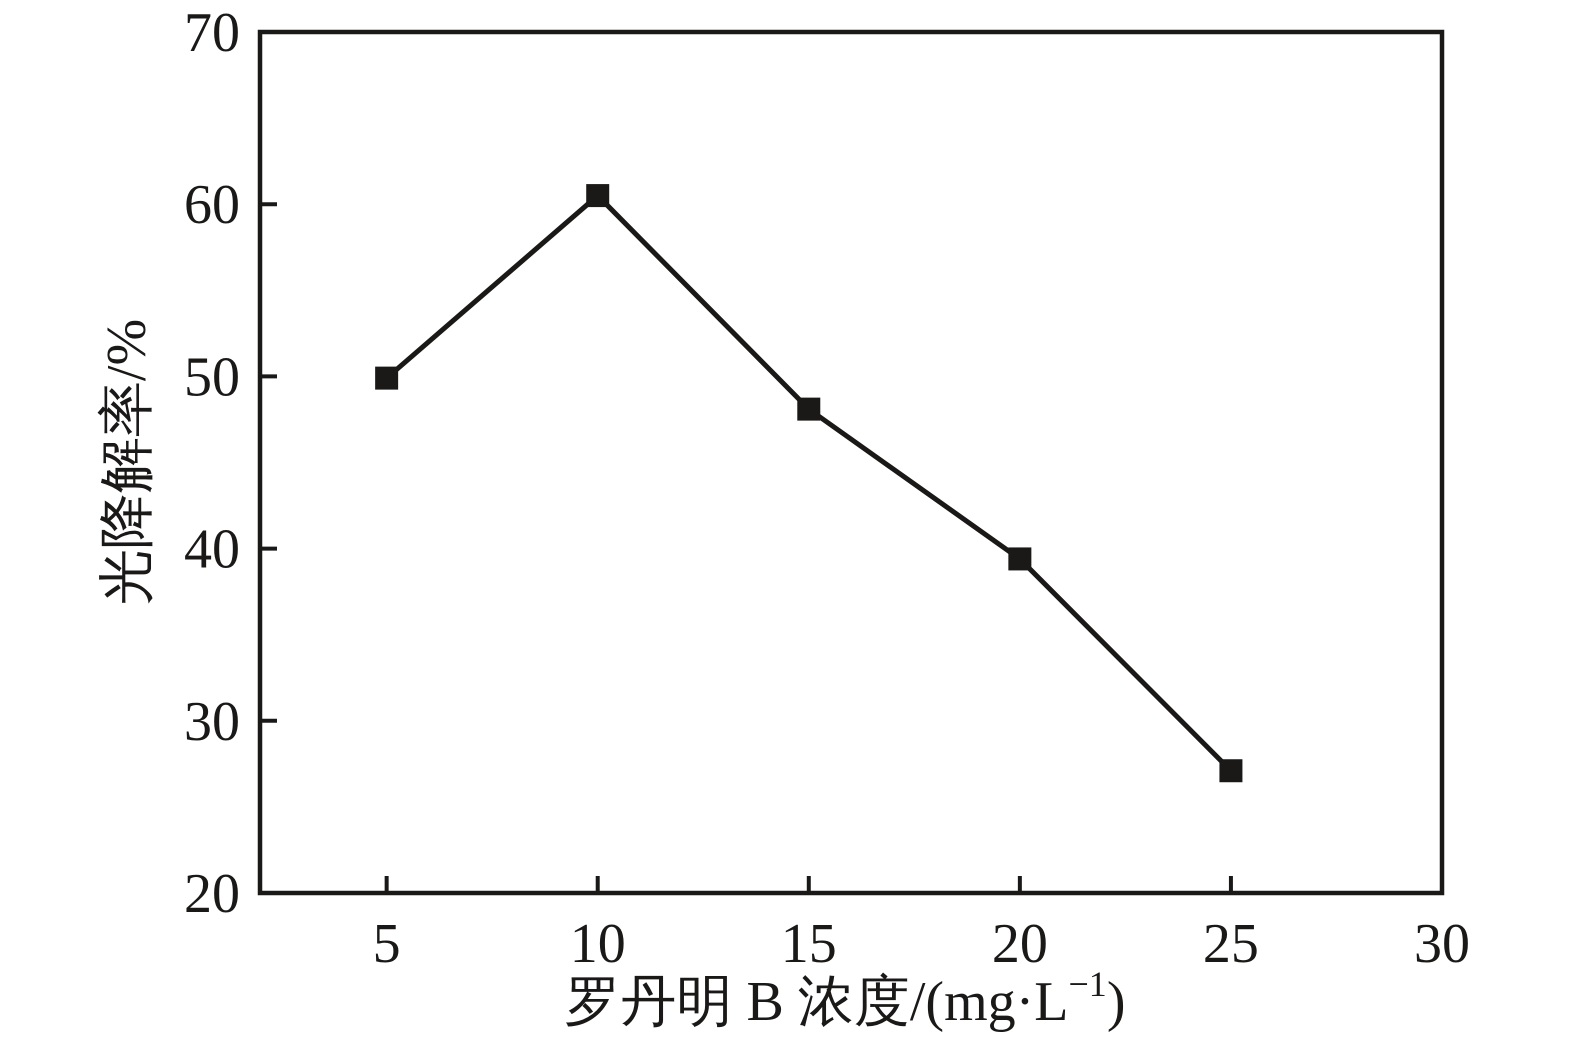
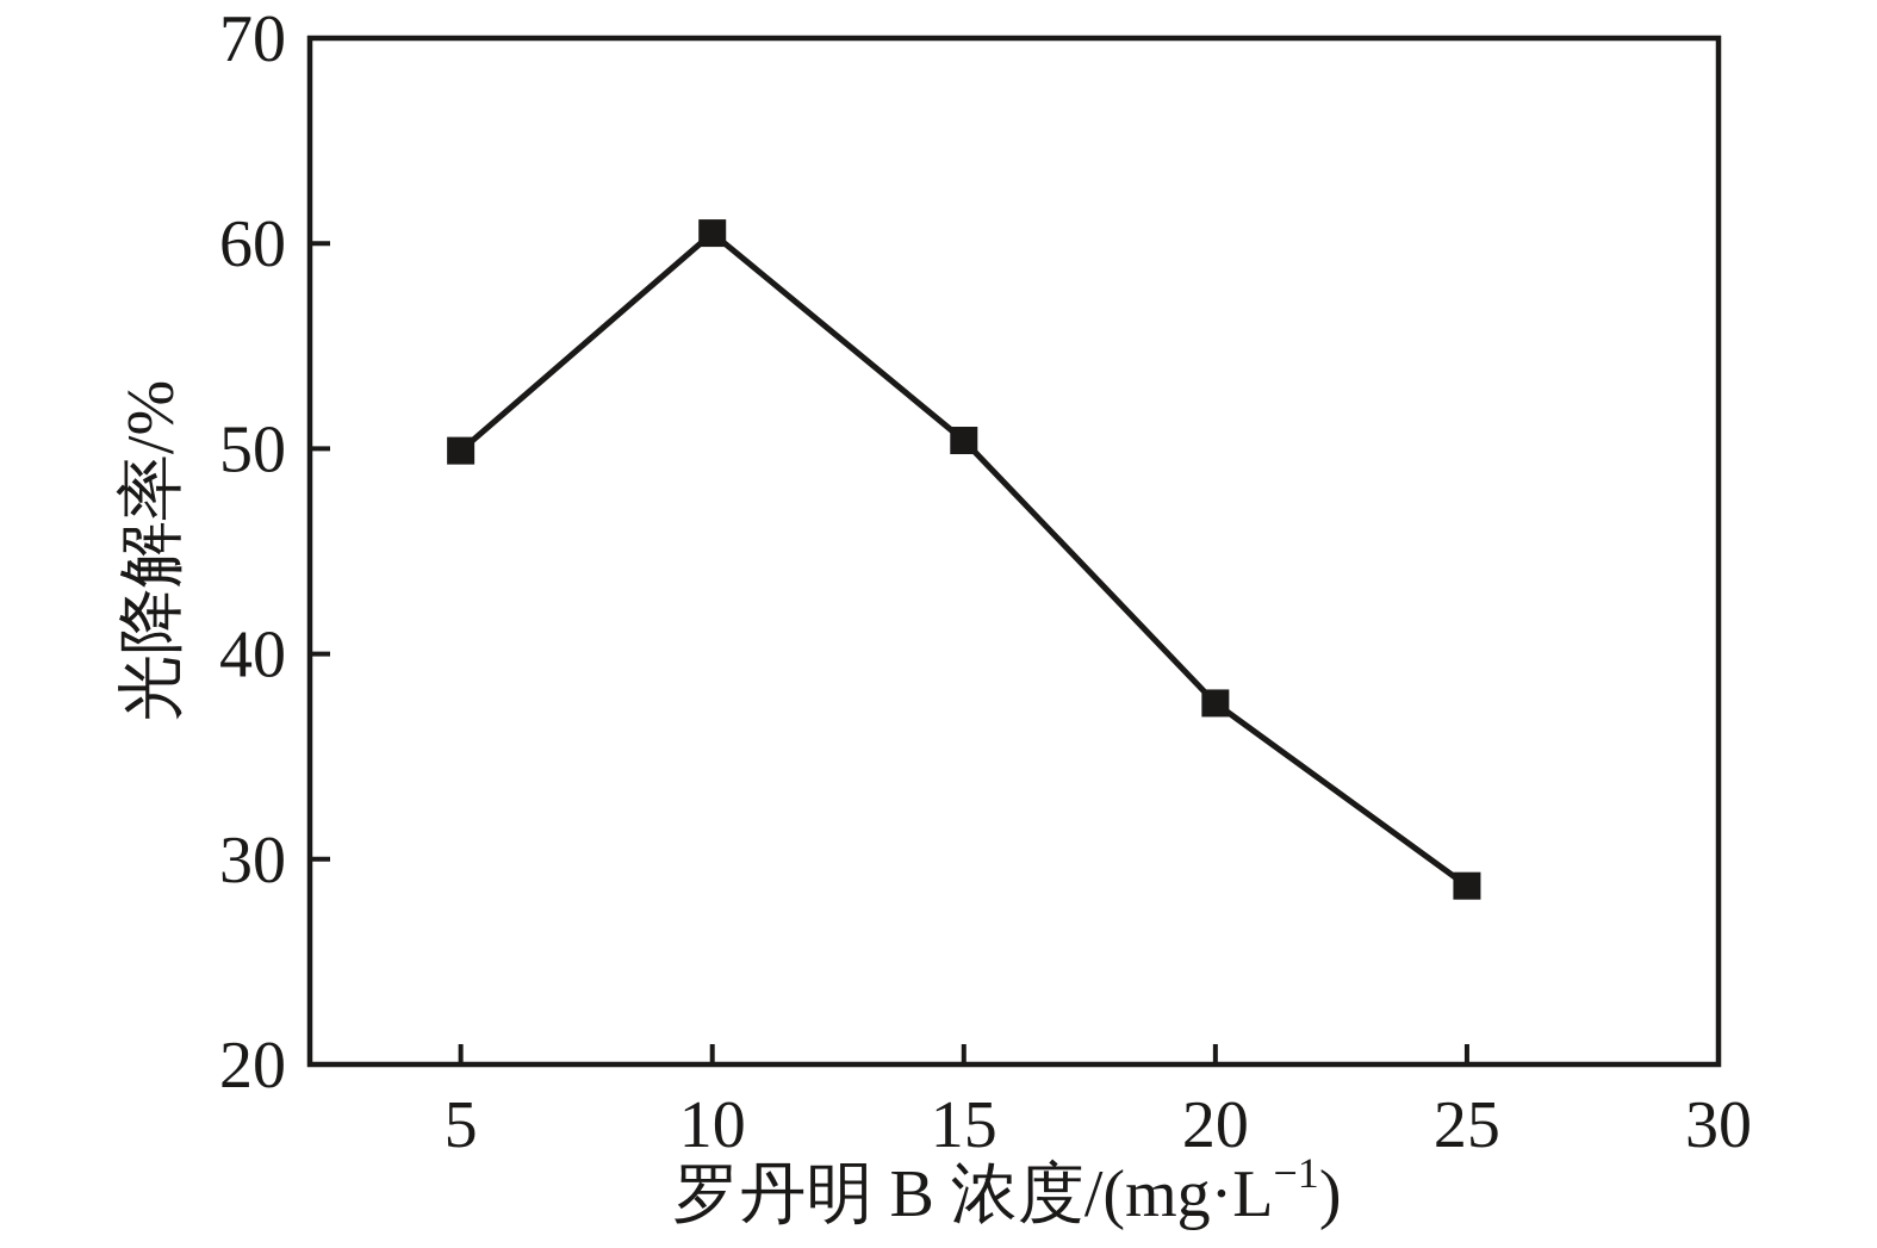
15: 48.1 -> 50.4
20: 39.4 -> 37.6
25: 27.1 -> 28.7
